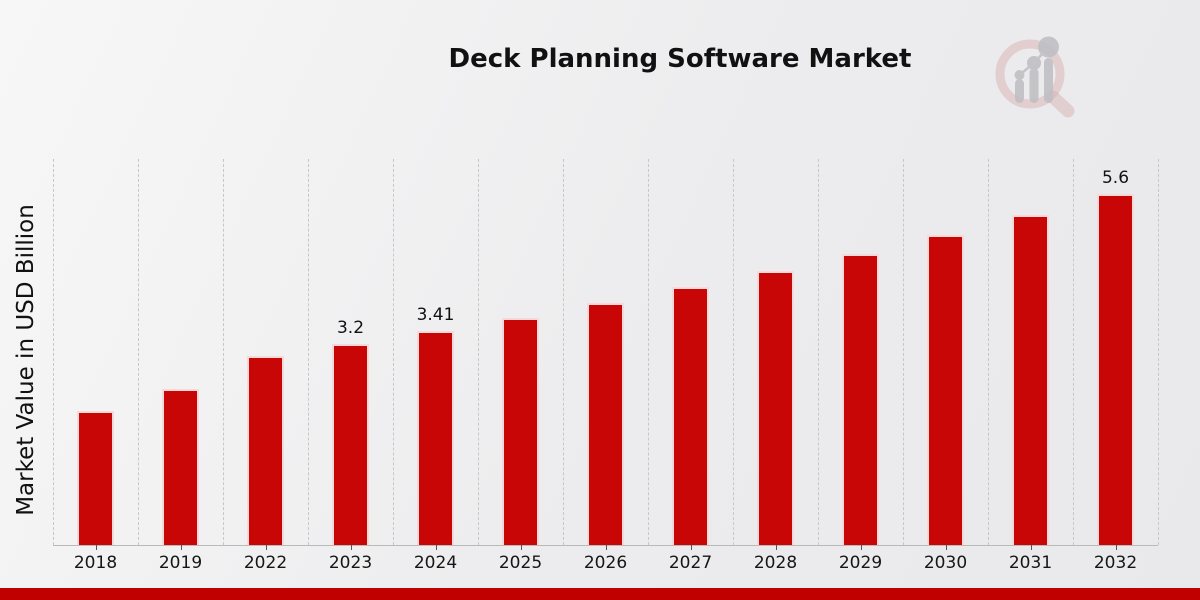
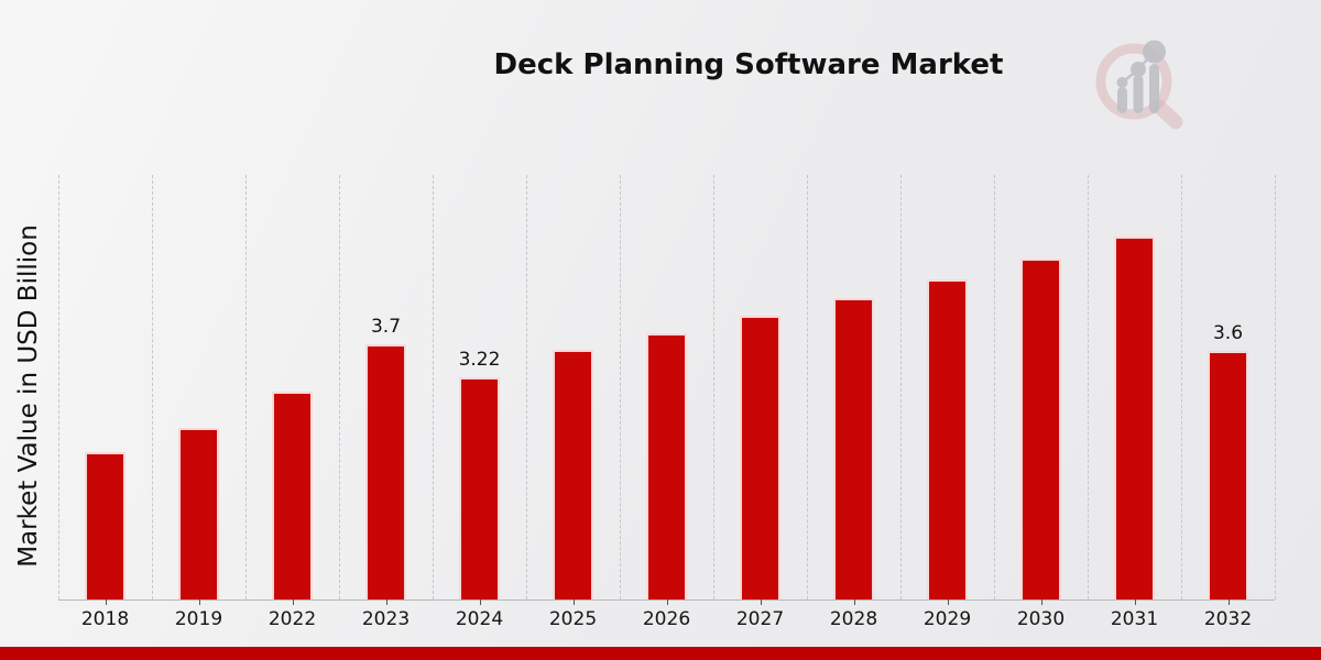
2023: 3.2 -> 3.7
2024: 3.41 -> 3.22
2032: 5.6 -> 3.6
